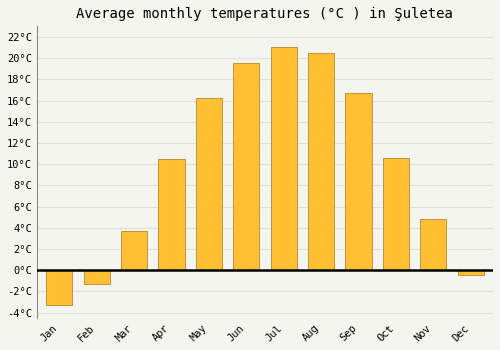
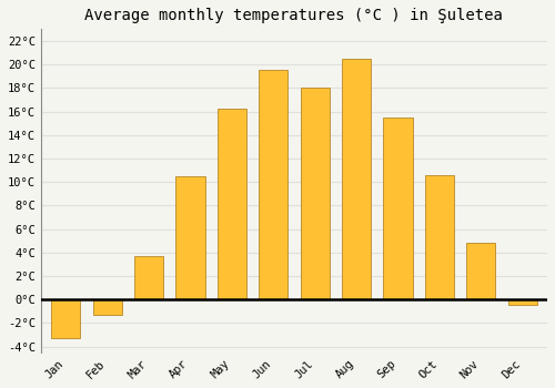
Jul: 21.0°C -> 18.0°C
Sep: 16.7°C -> 15.5°C
